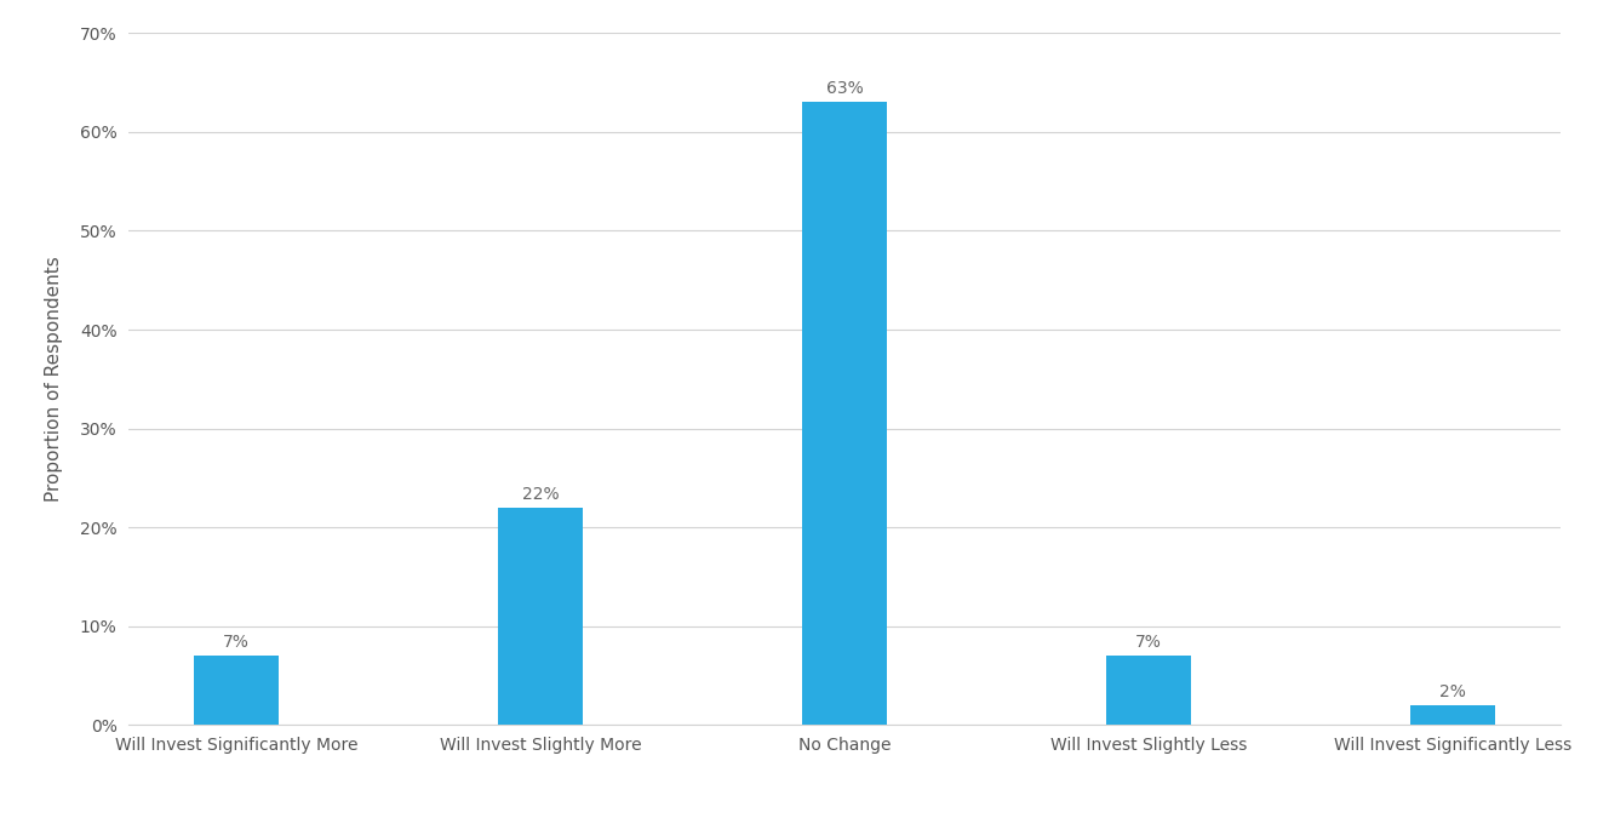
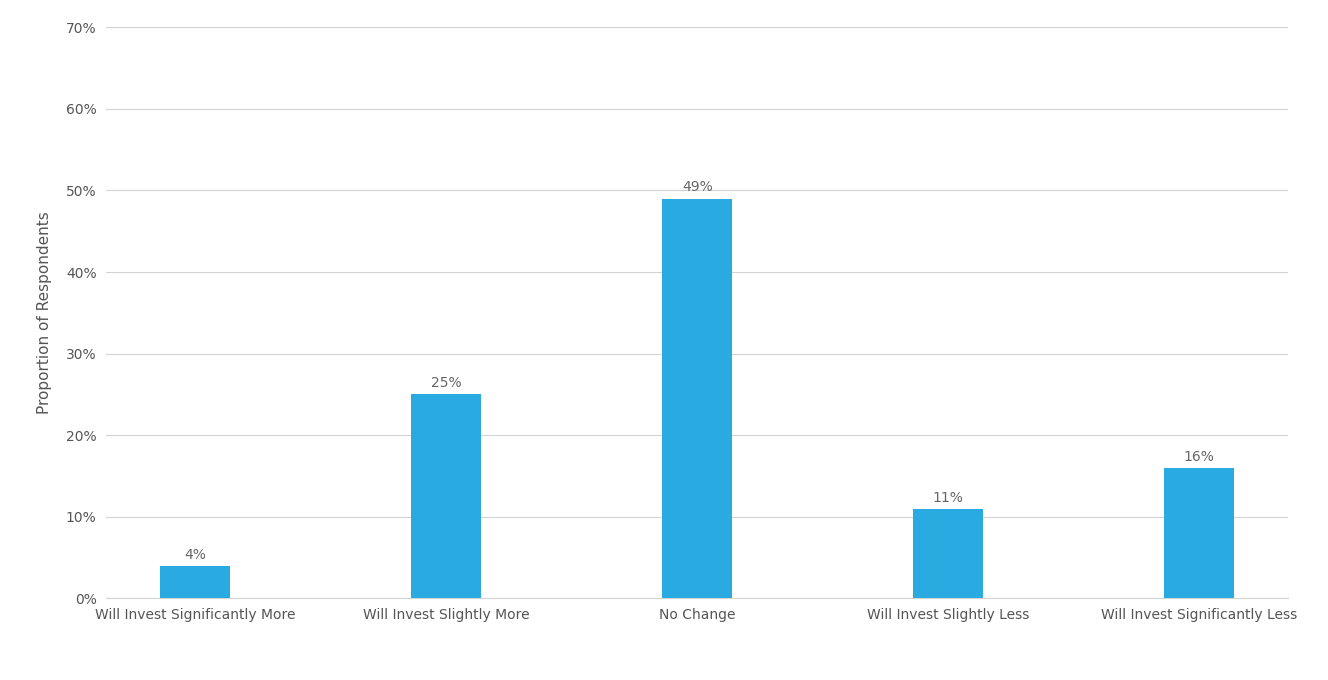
Will Invest Significantly More: 7% -> 4%
Will Invest Slightly More: 22% -> 25%
No Change: 63% -> 49%
Will Invest Slightly Less: 7% -> 11%
Will Invest Significantly Less: 2% -> 16%
